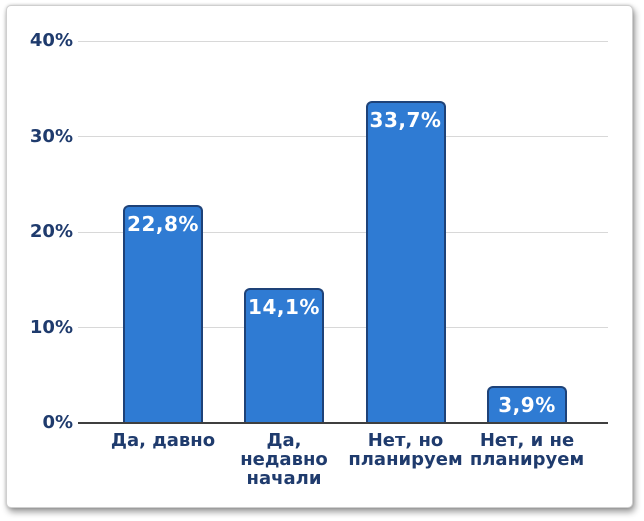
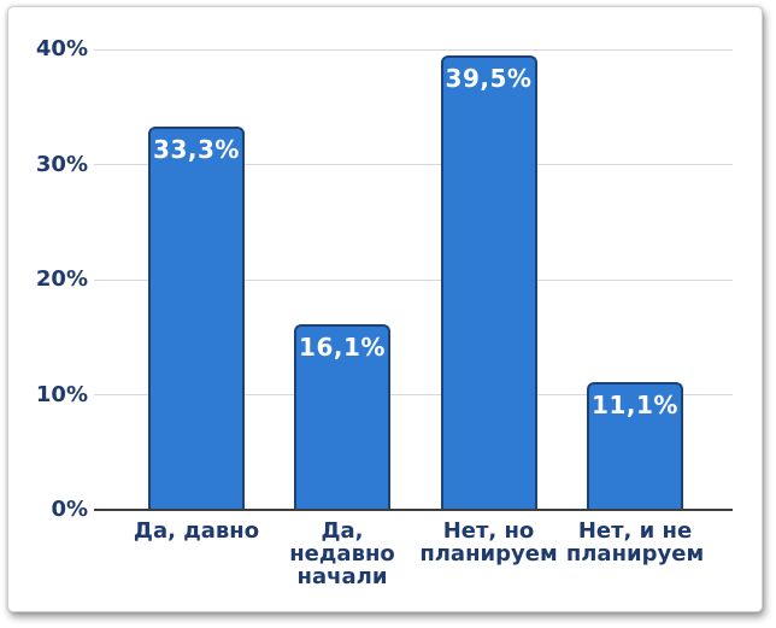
Да, давно: 22,8% -> 33,3%
Да, недавно начали: 14,1% -> 16,1%
Нет, но планируем: 33,7% -> 39,5%
Нет, и не планируем: 3,9% -> 11,1%
